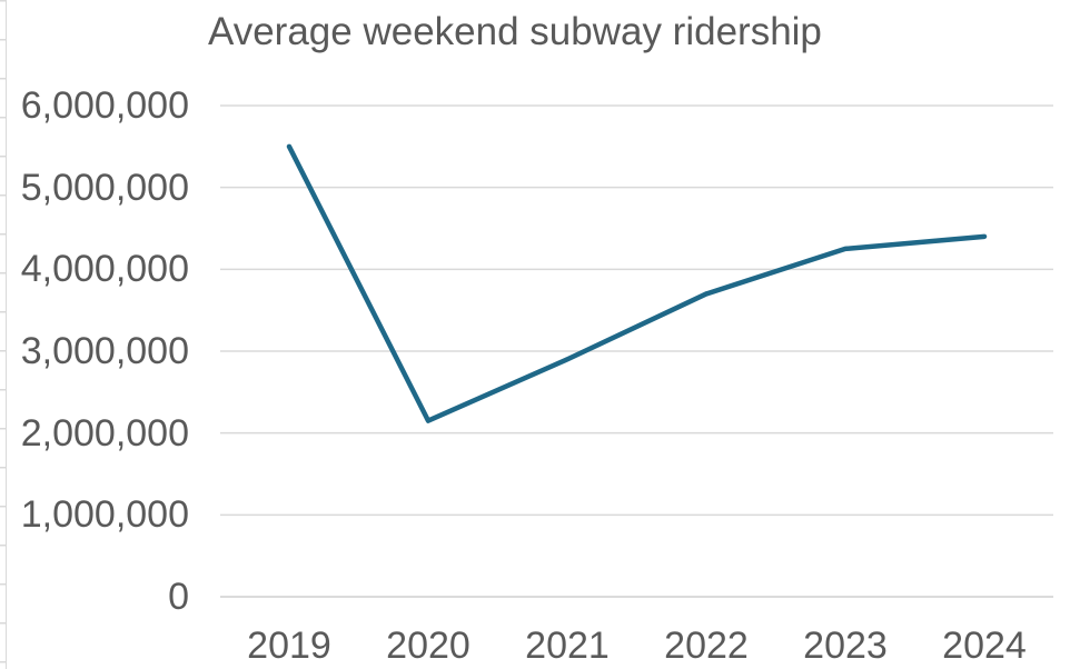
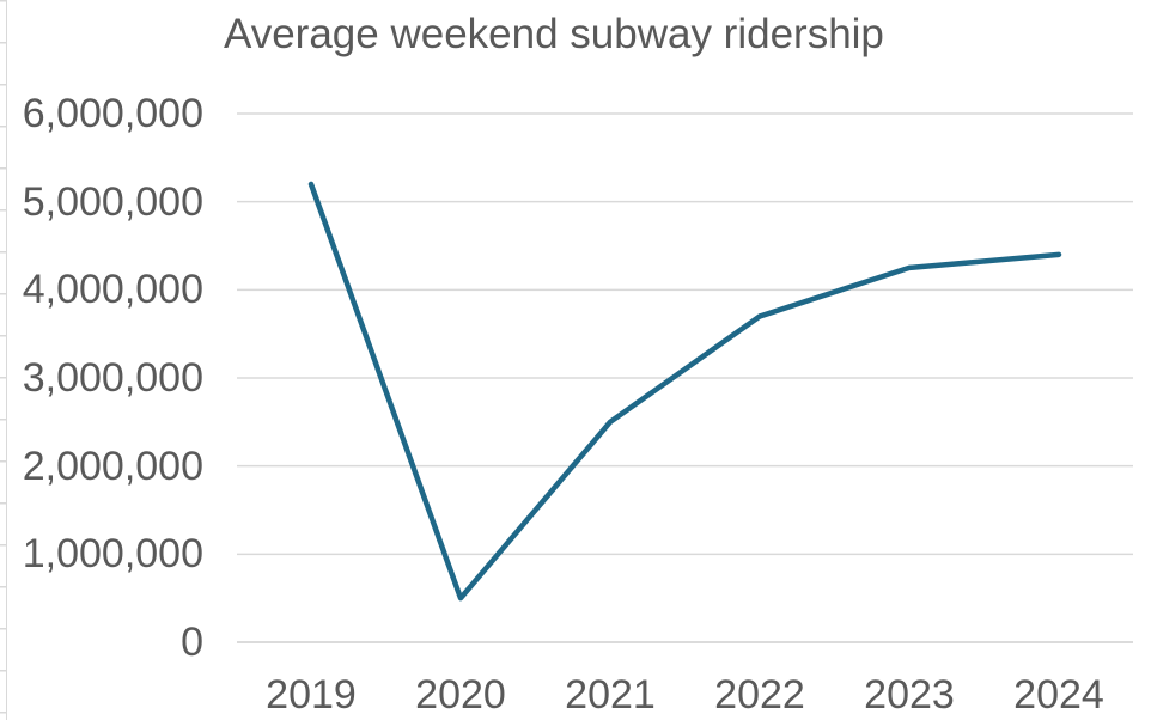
2019: 5500000 -> 5200000
2020: 2200000 -> 500000
2021: 2900000 -> 2500000
